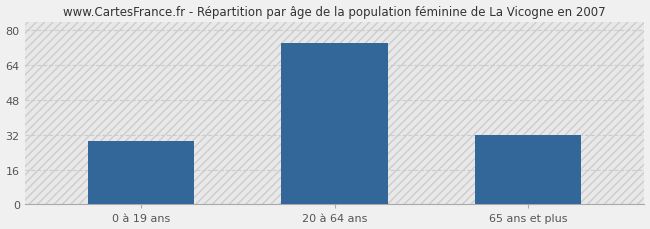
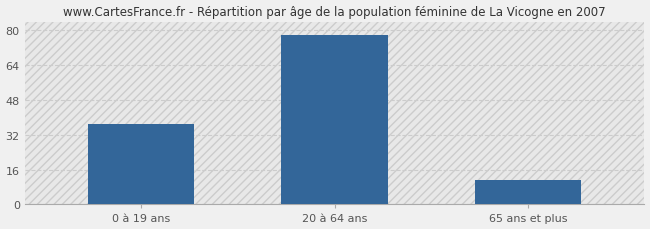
0 à 19 ans: 29 -> 37
20 à 64 ans: 74 -> 78
65 ans et plus: 32 -> 11
